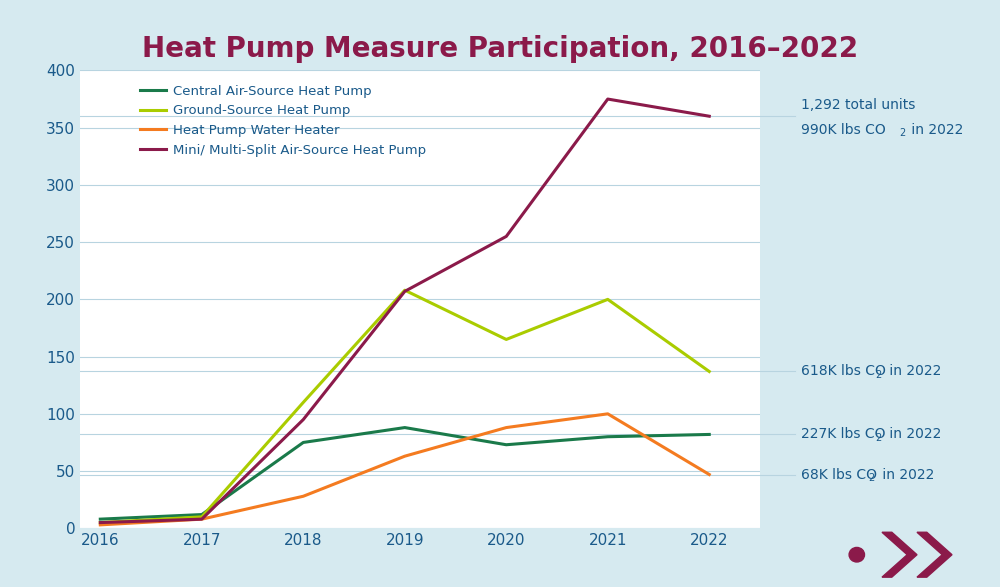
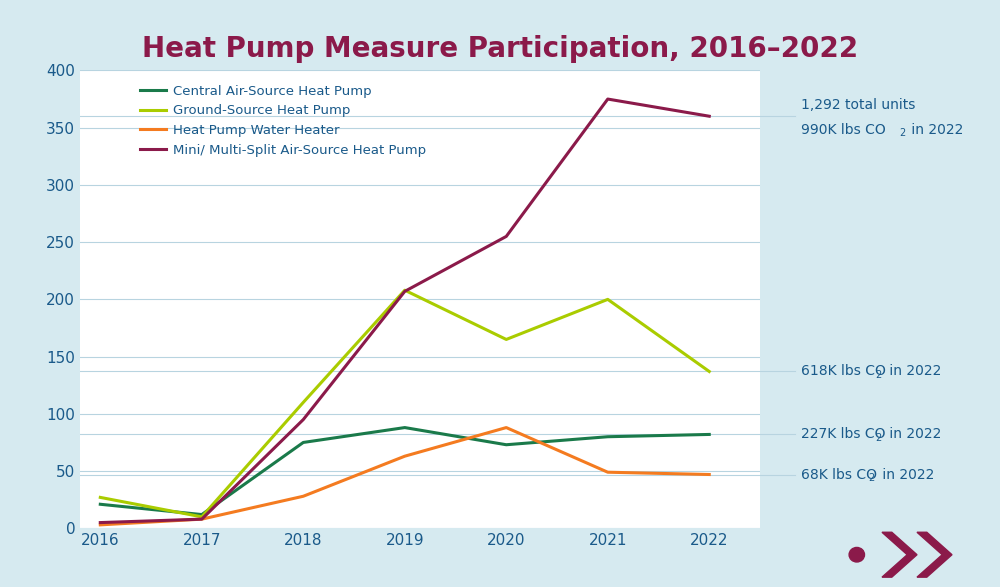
Central Air-Source Heat Pump/2016: 8 -> 21
Ground-Source Heat Pump/2016: 5 -> 27
Heat Pump Water Heater/2021: 100 -> 49
